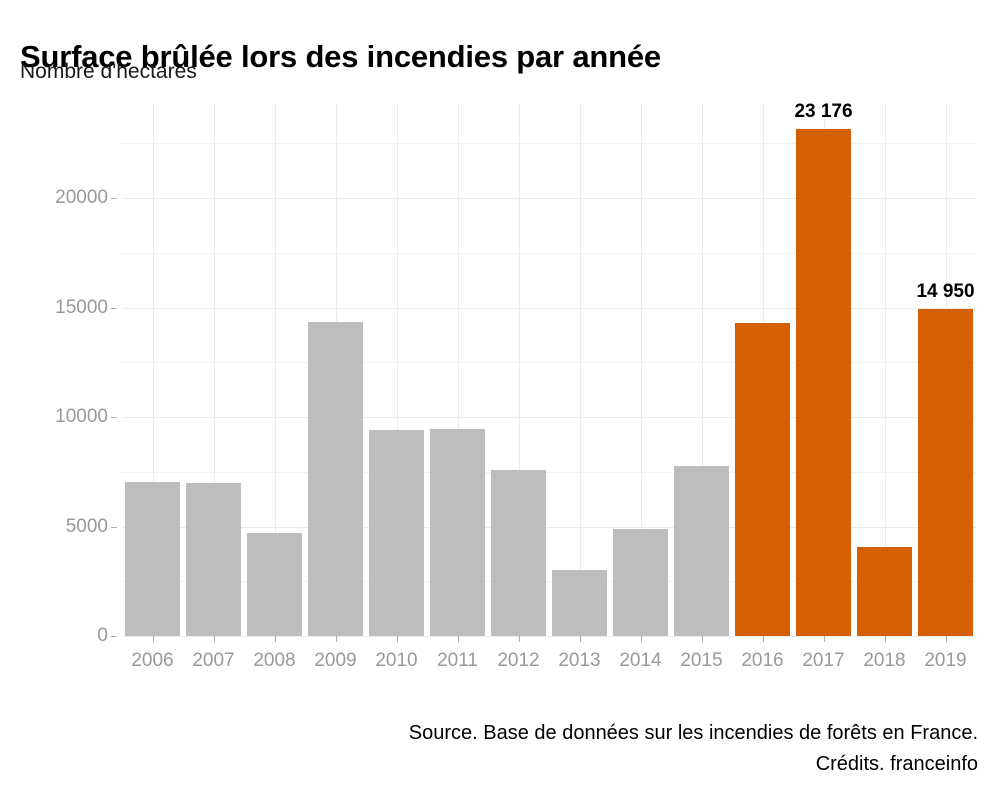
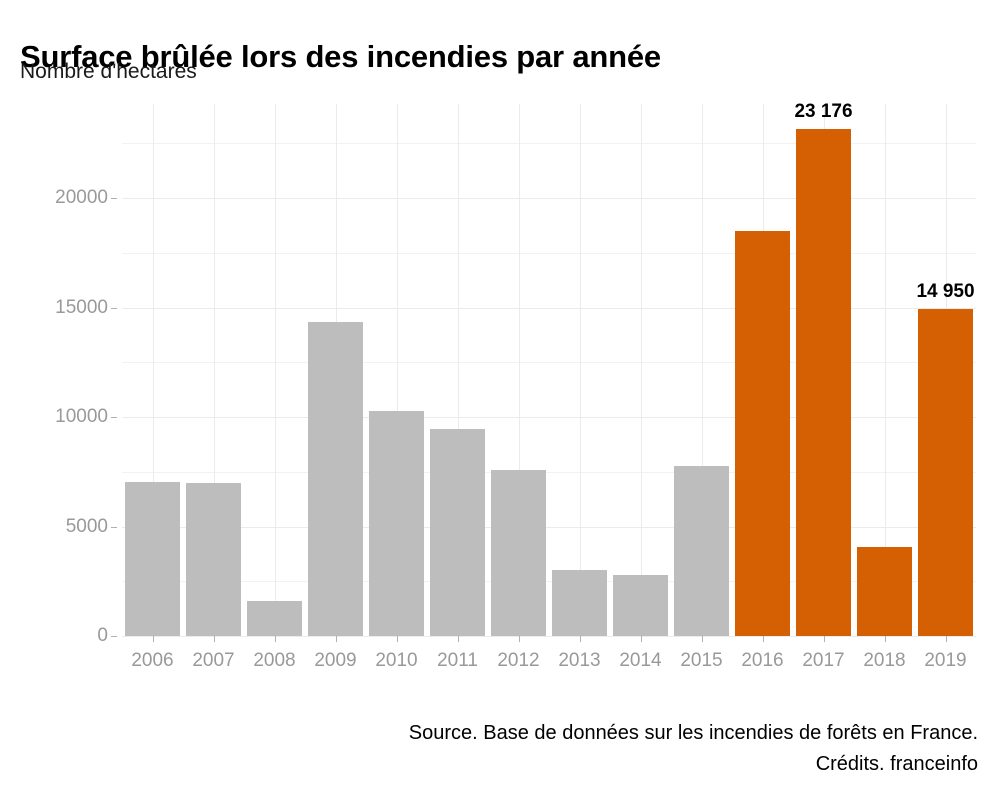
2008: 4700 -> 1600
2010: 9400 -> 10300
2014: 4900 -> 2800
2016: 14300 -> 18500
